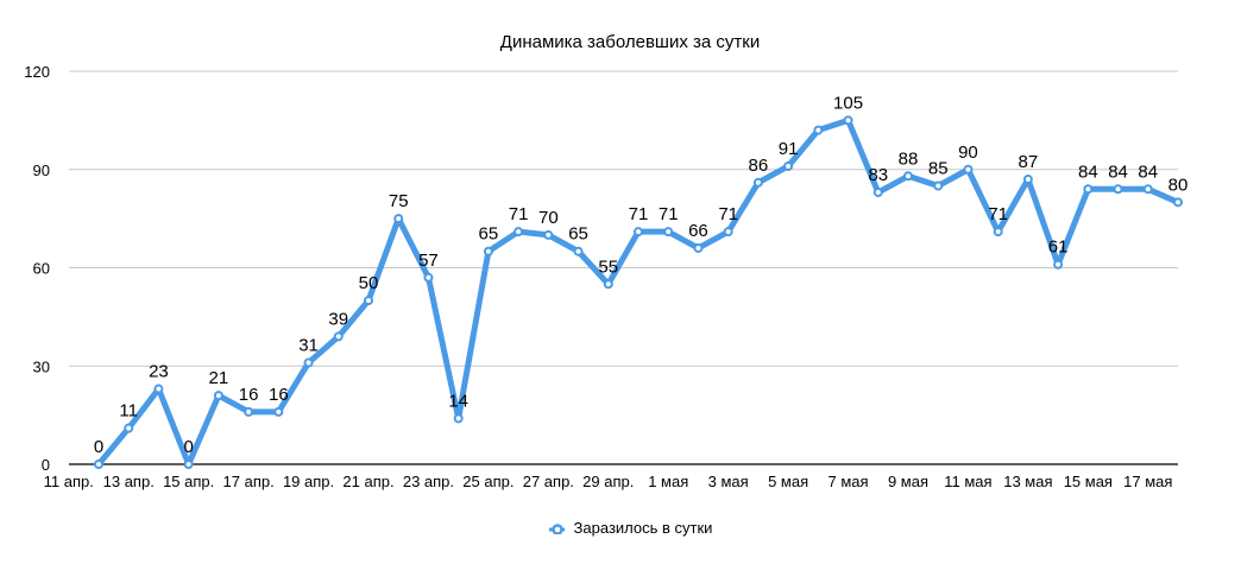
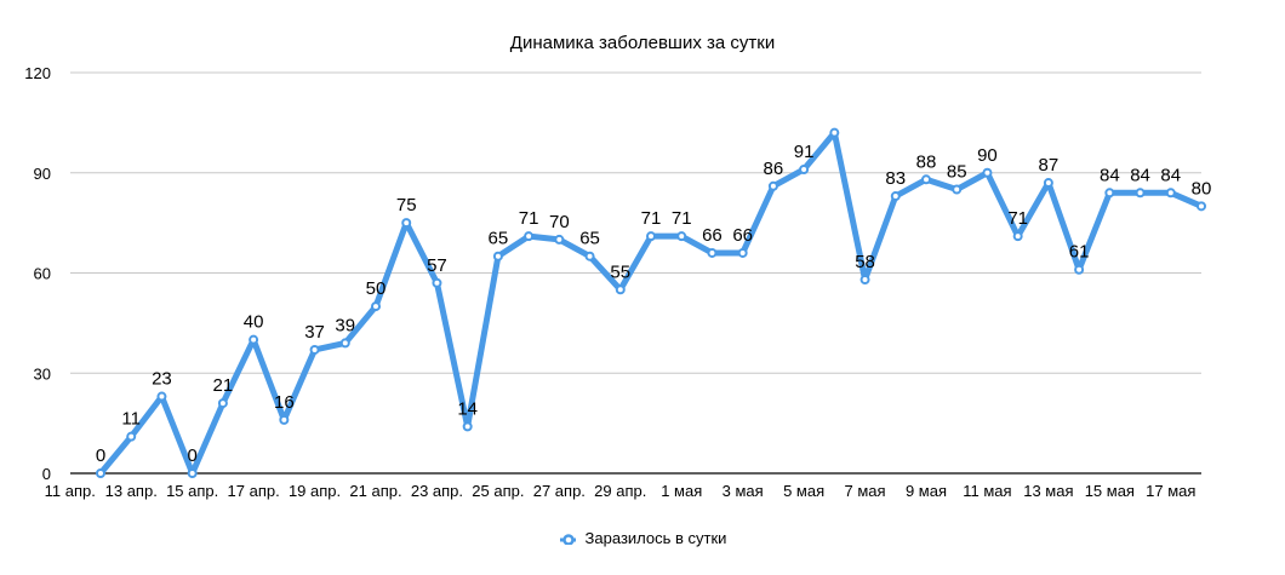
17 апр.: 16 -> 40
19 апр.: 31 -> 37
3 мая: 71 -> 66
7 мая: 105 -> 58
